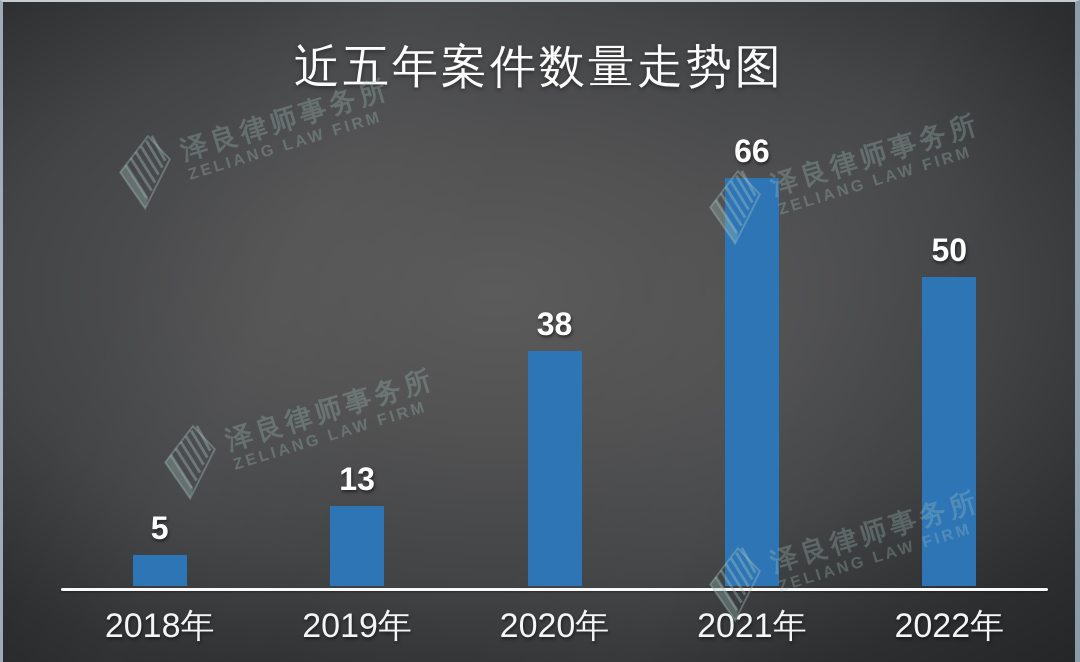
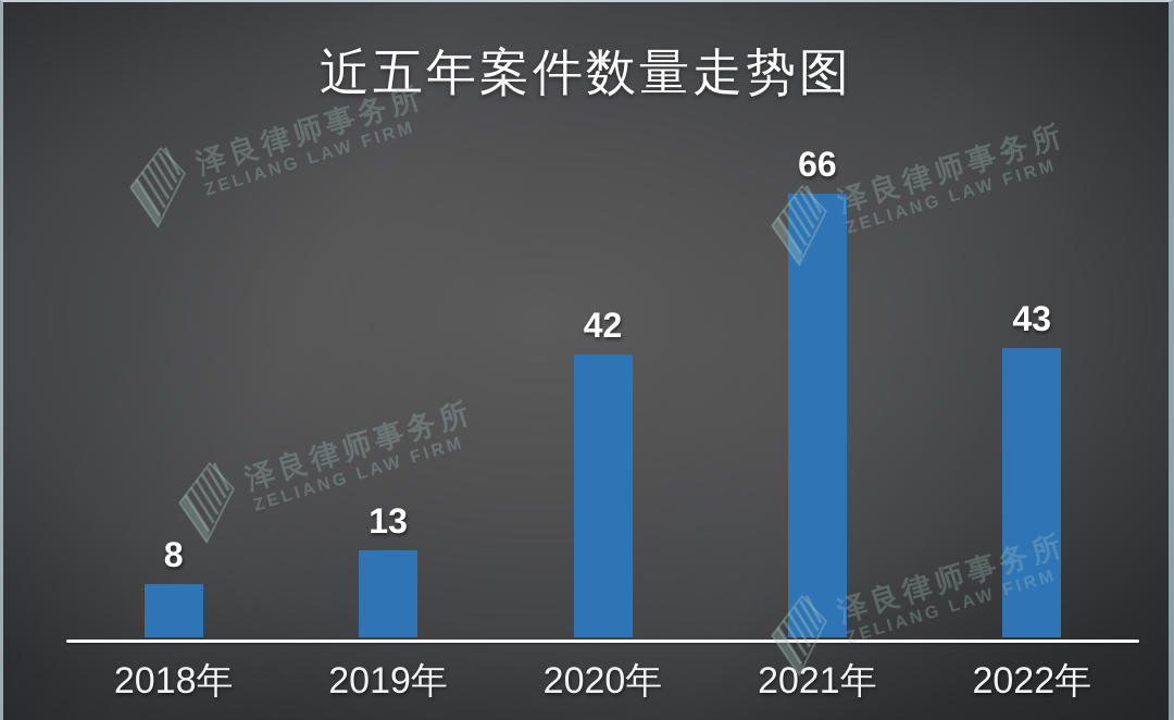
2018年: 5 -> 8
2020年: 38 -> 42
2022年: 50 -> 43
